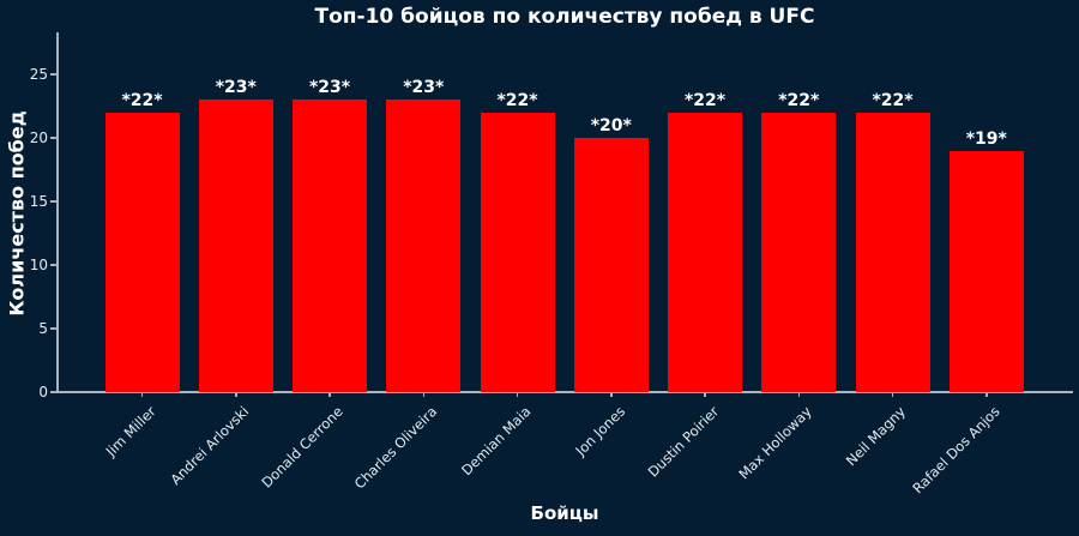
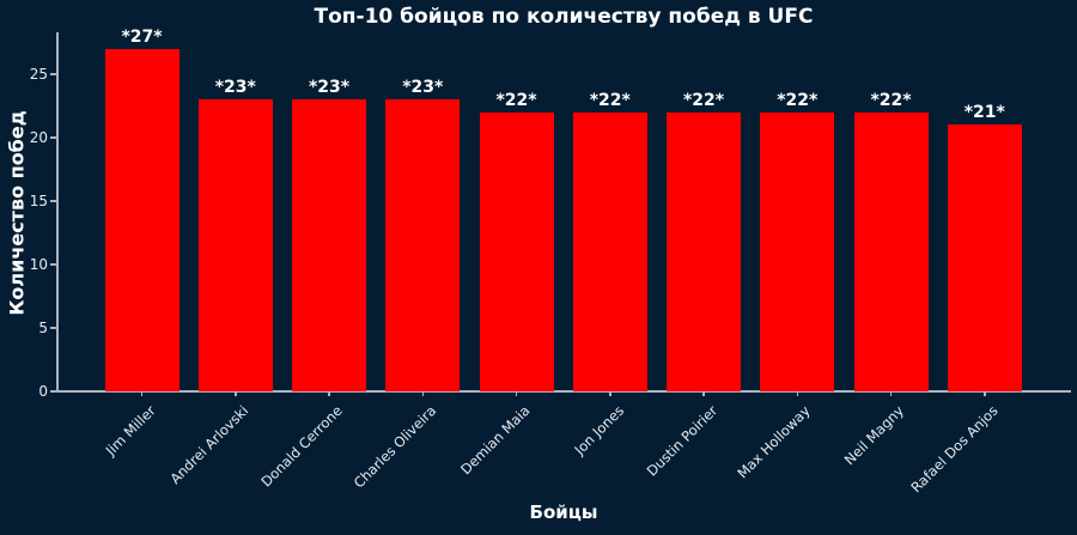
Jim Miller: 22 -> 27
Jon Jones: 20 -> 22
Rafael Dos Anjos: 19 -> 21
